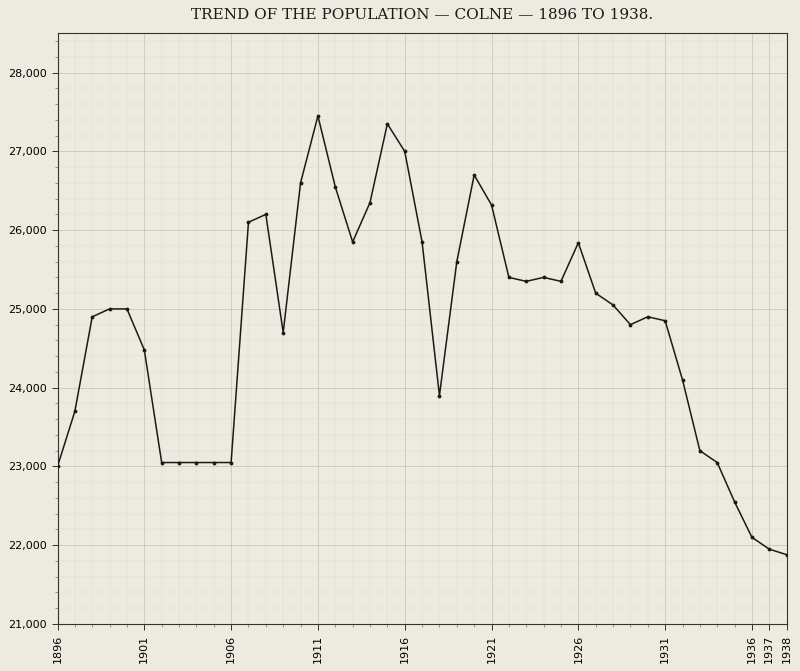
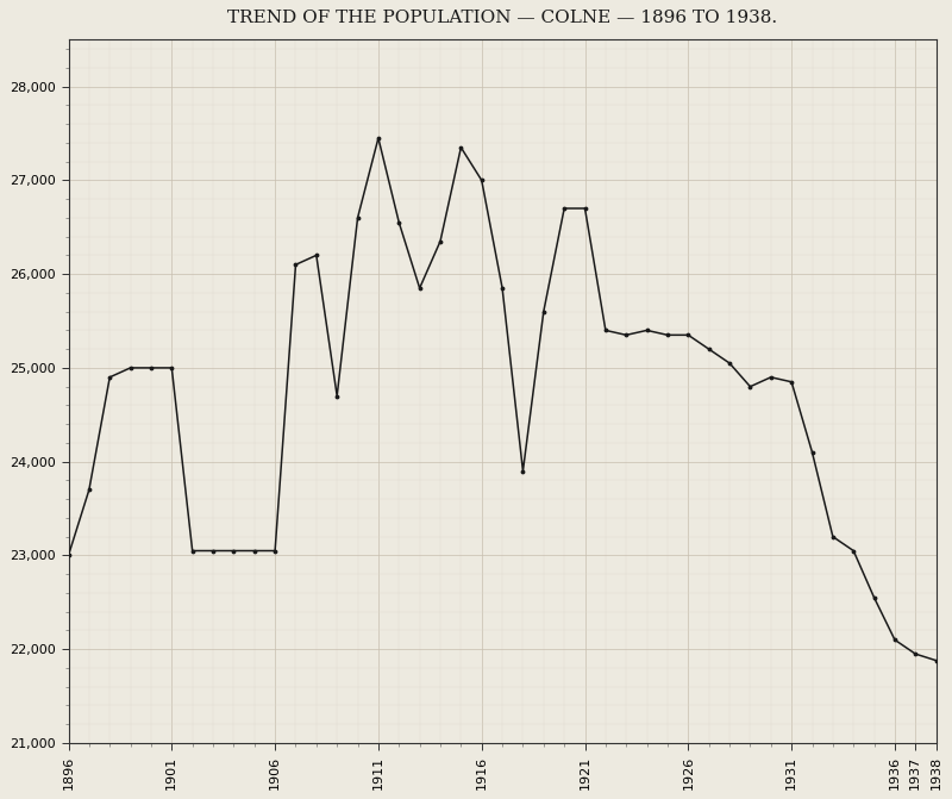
1901: 24,480 -> 25,000
1921: 26,320 -> 26,700
1926: 25,840 -> 25,350
